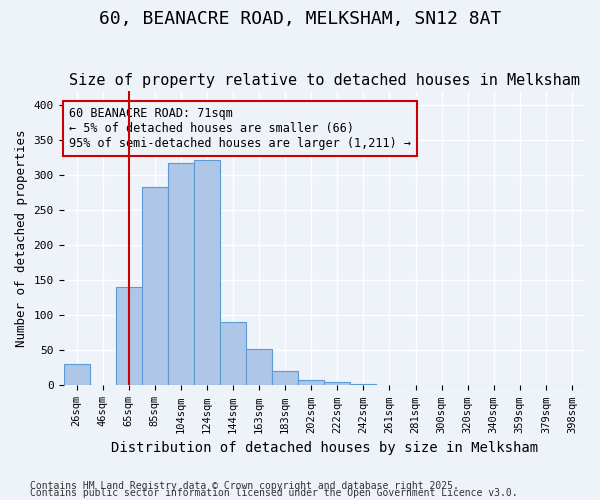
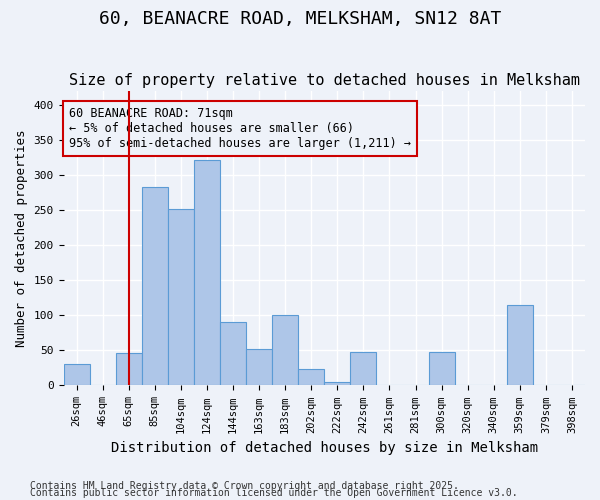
65sqm: 140 -> 46
104sqm: 317 -> 252
183sqm: 20 -> 100
202sqm: 8 -> 24
242sqm: 2 -> 48
300sqm: 1 -> 48
359sqm: 1 -> 114
